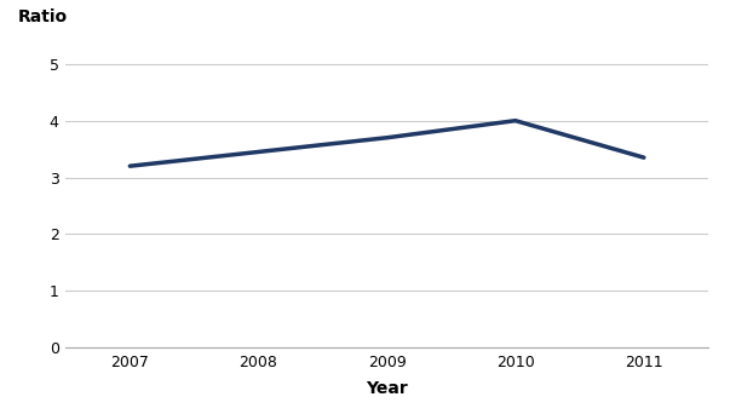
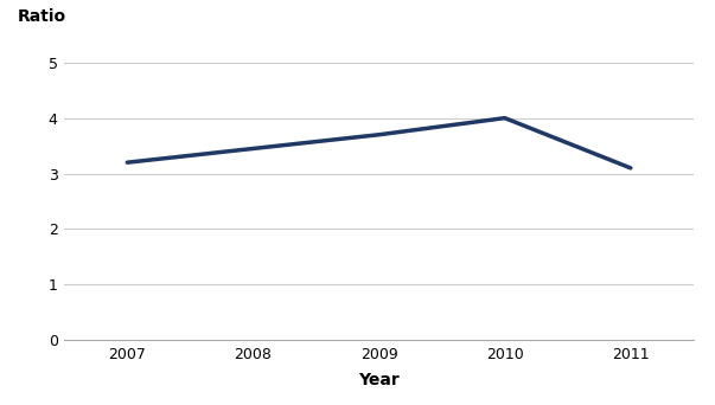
2011: 3.35 -> 3.10
